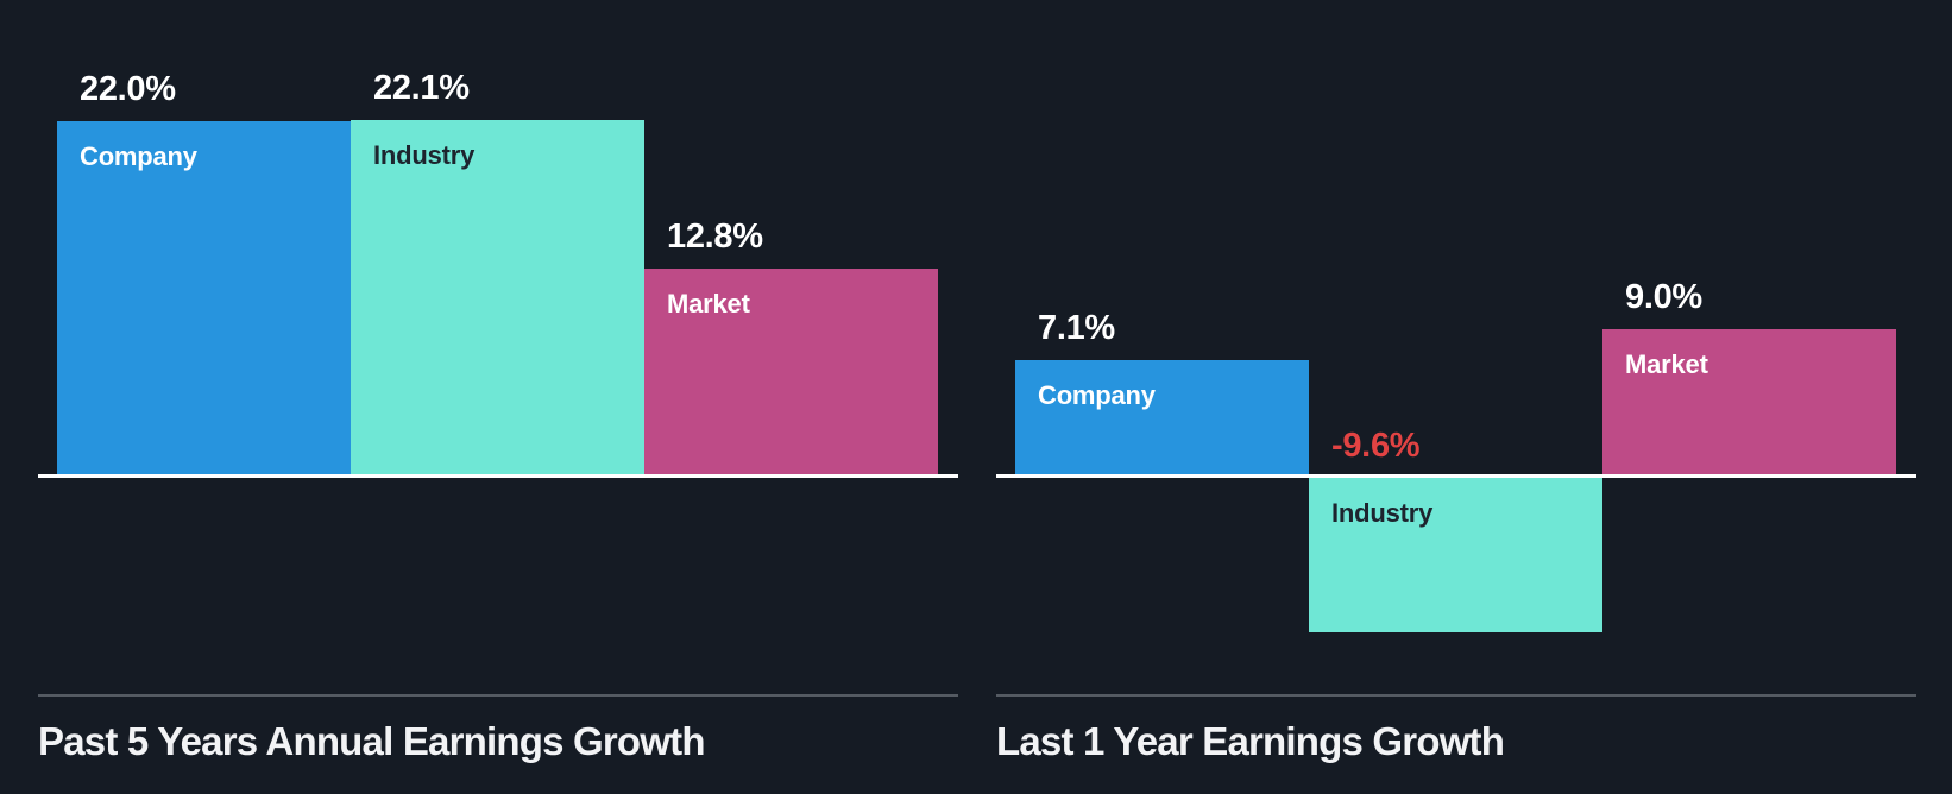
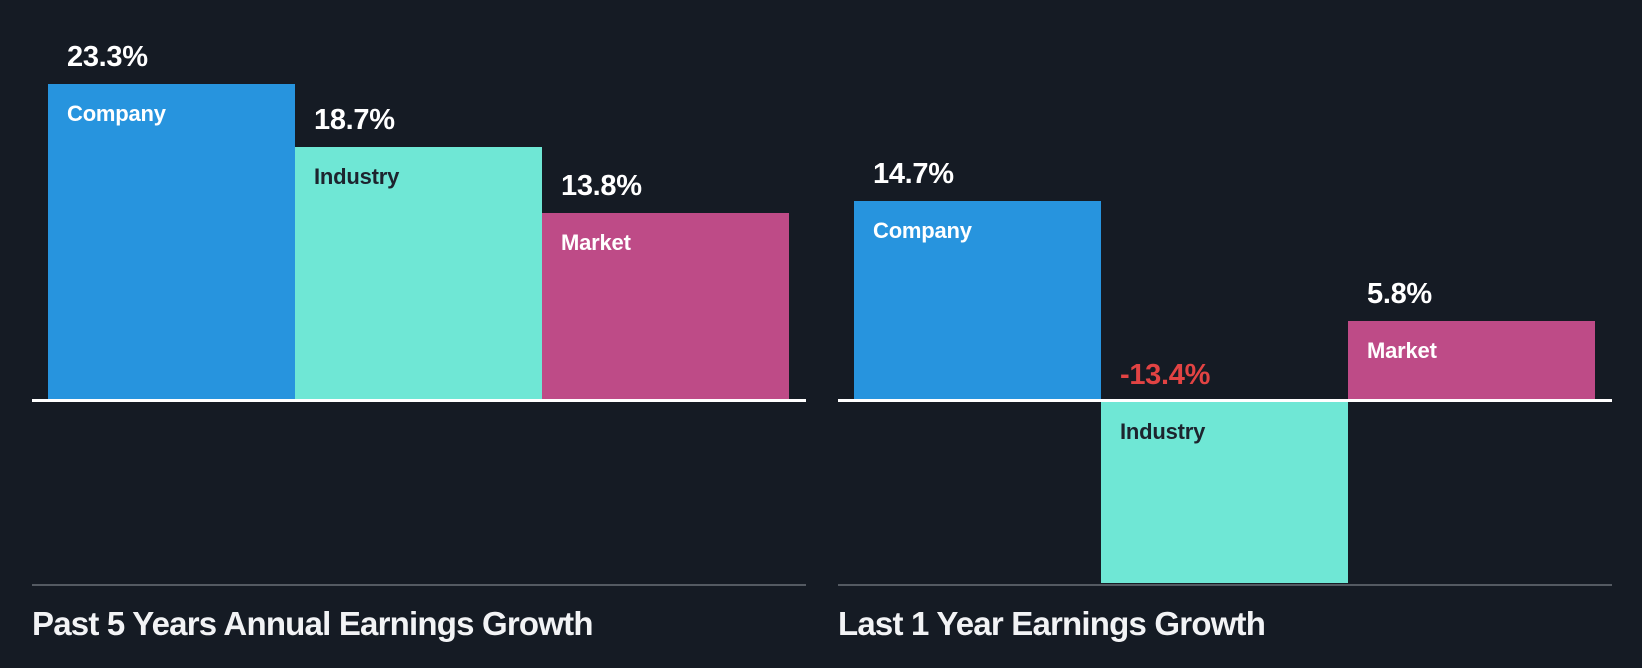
Past 5 Years Annual Earnings Growth/Company: 22.0% -> 23.3%
Past 5 Years Annual Earnings Growth/Industry: 22.1% -> 18.7%
Past 5 Years Annual Earnings Growth/Market: 12.8% -> 13.8%
Last 1 Year Earnings Growth/Company: 7.1% -> 14.7%
Last 1 Year Earnings Growth/Industry: -9.6% -> -13.4%
Last 1 Year Earnings Growth/Market: 9.0% -> 5.8%
